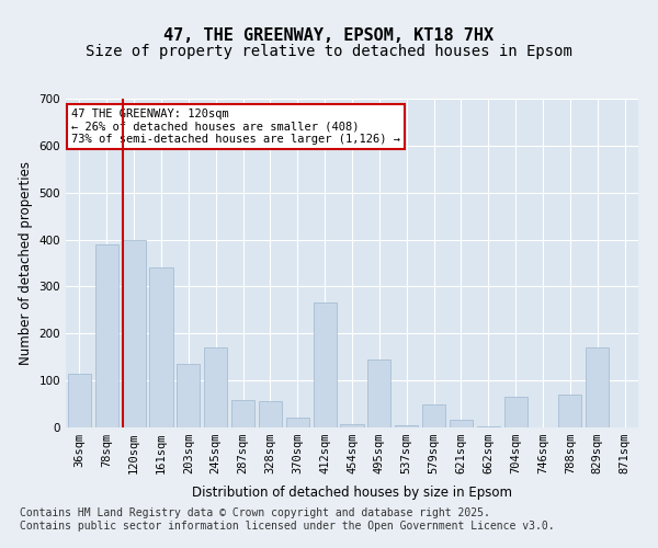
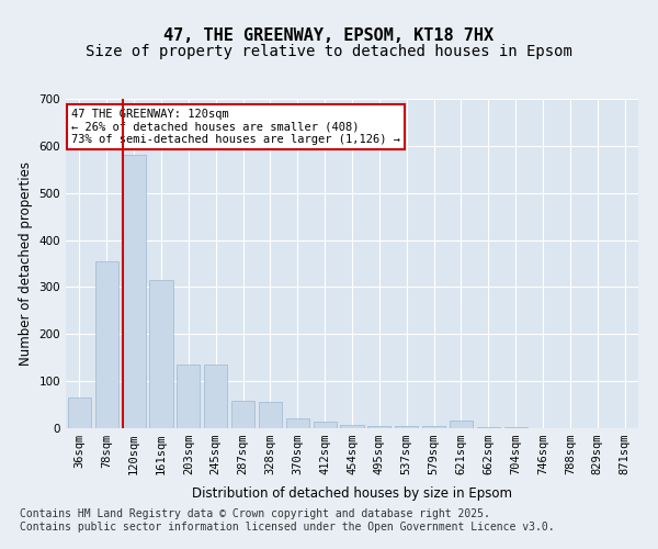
36sqm: 115 -> 65
78sqm: 390 -> 355
120sqm: 400 -> 580
161sqm: 340 -> 315
245sqm: 170 -> 135
412sqm: 265 -> 15
495sqm: 145 -> 5
579sqm: 50 -> 5
704sqm: 65 -> 3
788sqm: 70 -> 1
829sqm: 170 -> 1
